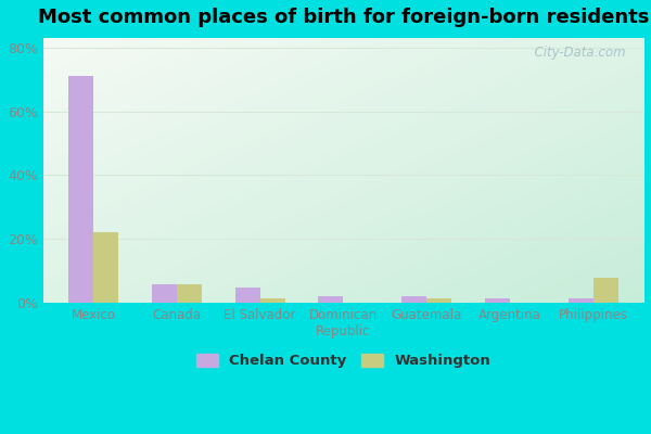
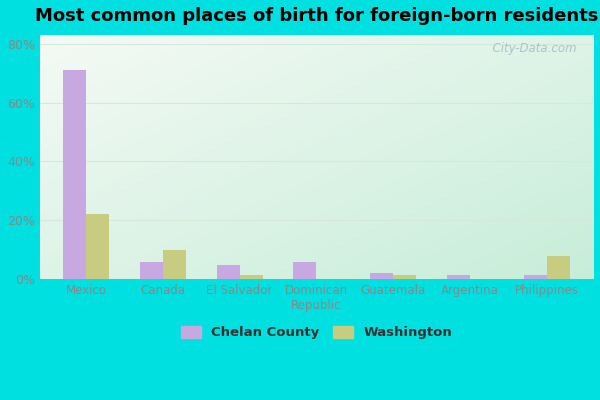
Washington/Canada: 6.0% -> 10.0%
Chelan County/Dominican Republic: 2.0% -> 6.0%
